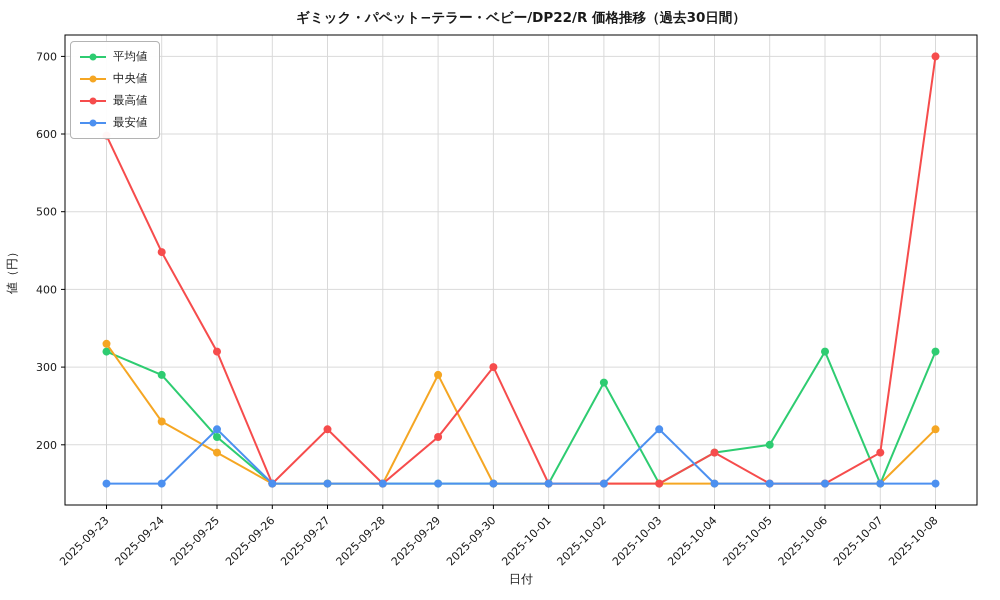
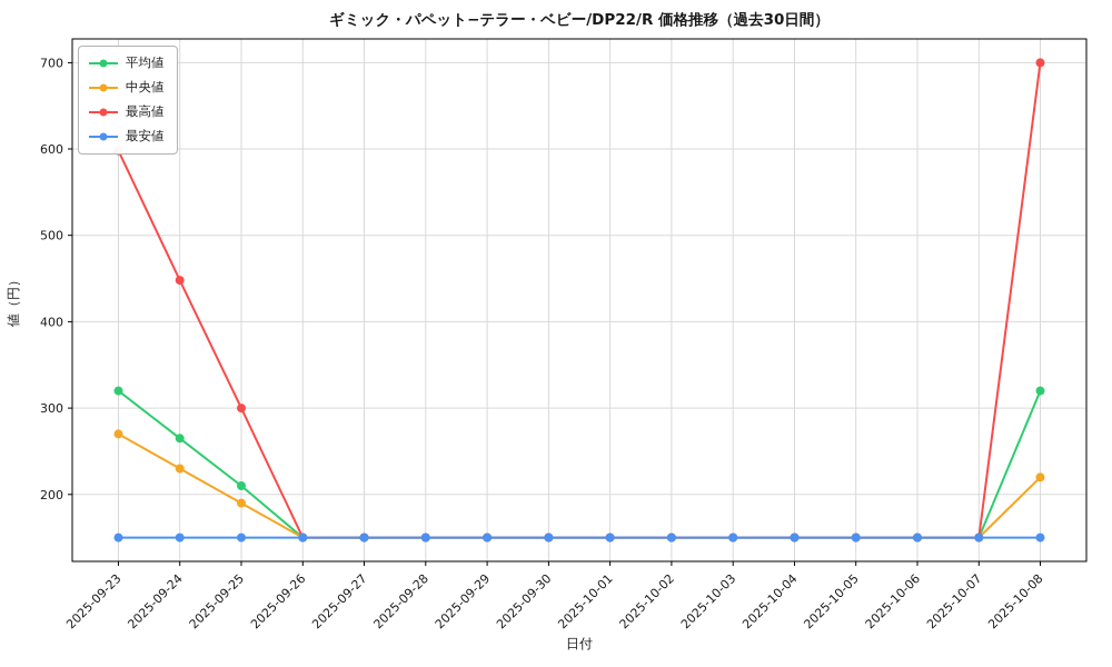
中央値/2025-09-23: 330 -> 270
平均値/2025-09-24: 290 -> 260
最高値/2025-09-25: 320 -> 300
最安値/2025-09-25: 220 -> 150
最高値/2025-09-27: 220 -> 150
中央値/2025-09-29: 290 -> 150
最高値/2025-09-29: 210 -> 150
最高値/2025-09-30: 300 -> 150
平均値/2025-10-02: 280 -> 150
最安値/2025-10-03: 220 -> 150
平均値/2025-10-04: 190 -> 150
最高値/2025-10-04: 190 -> 150
平均値/2025-10-05: 200 -> 150
平均値/2025-10-06: 320 -> 150
最高値/2025-10-07: 190 -> 150
